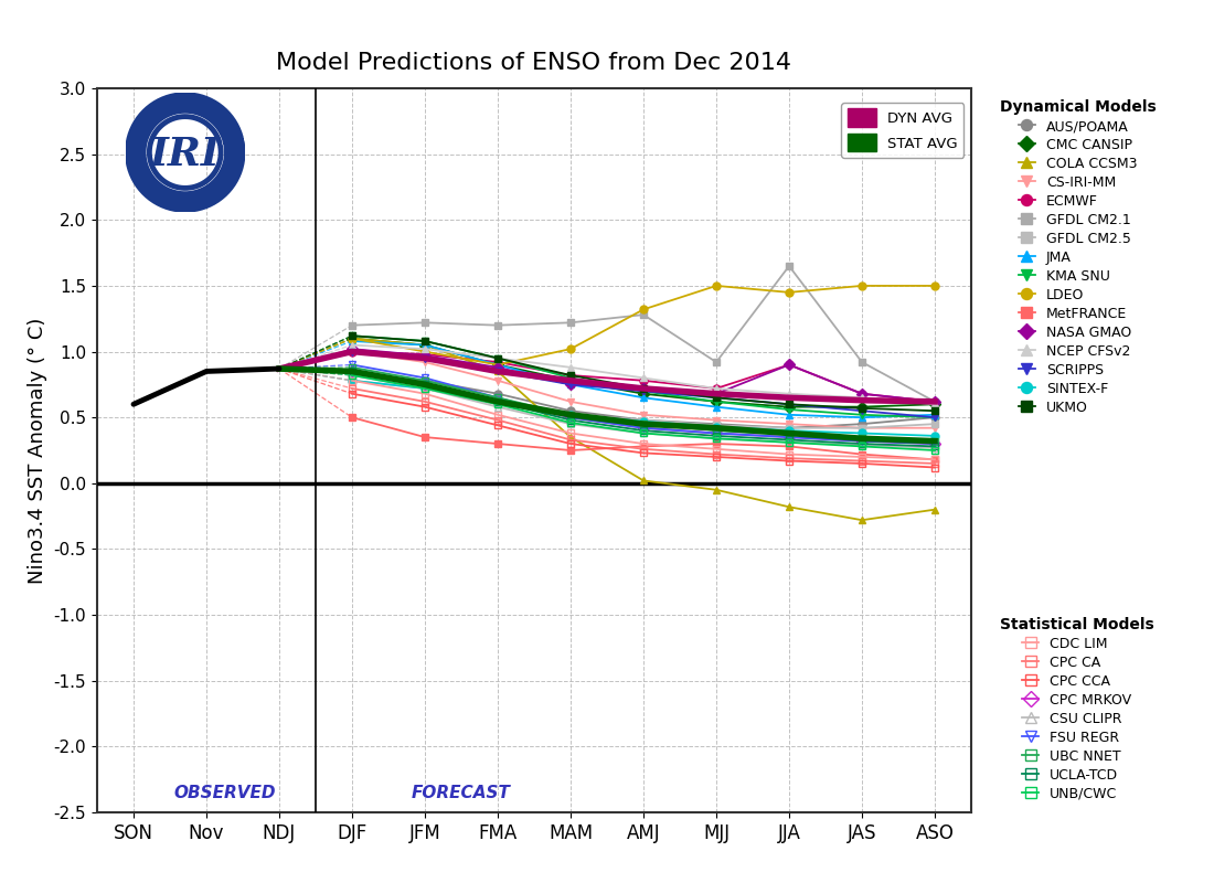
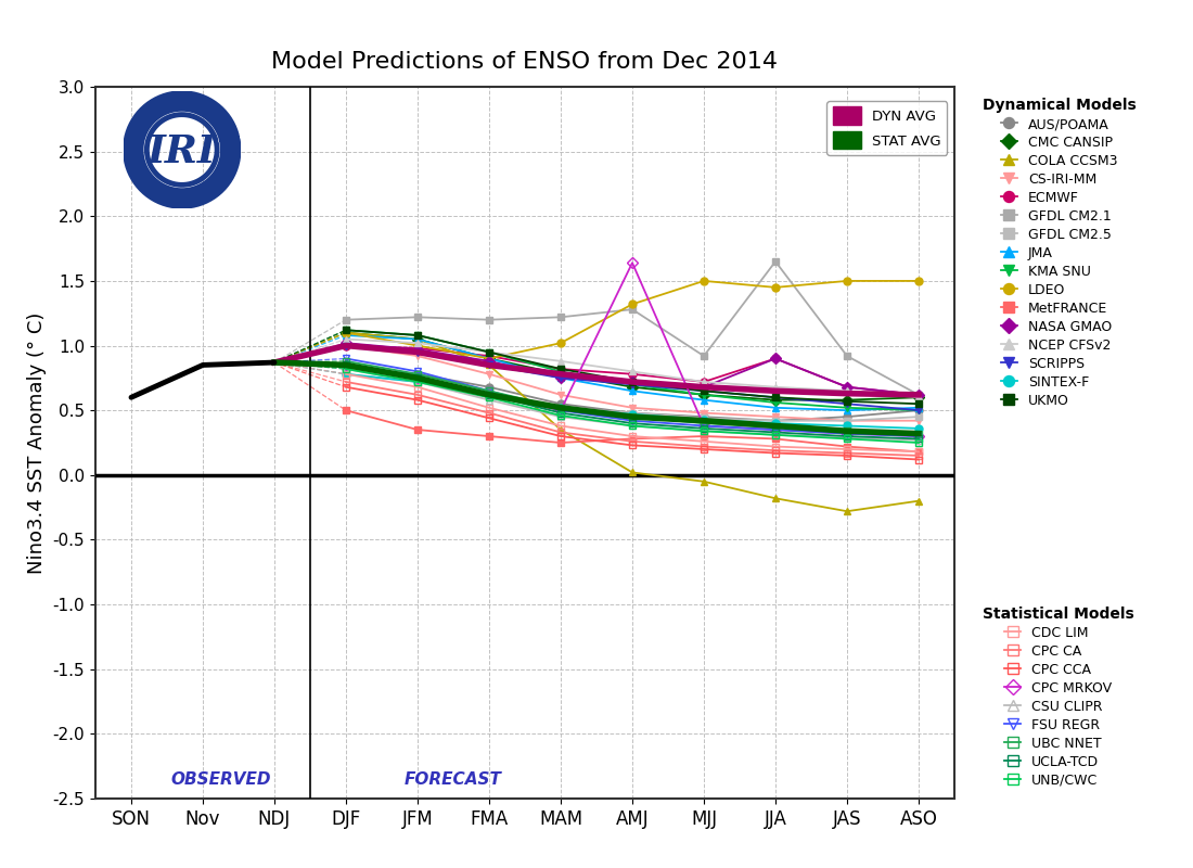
Model Predictions of ENSO from Dec 2014/CPC MRKOV/AMJ: 0.42 -> 1.64
